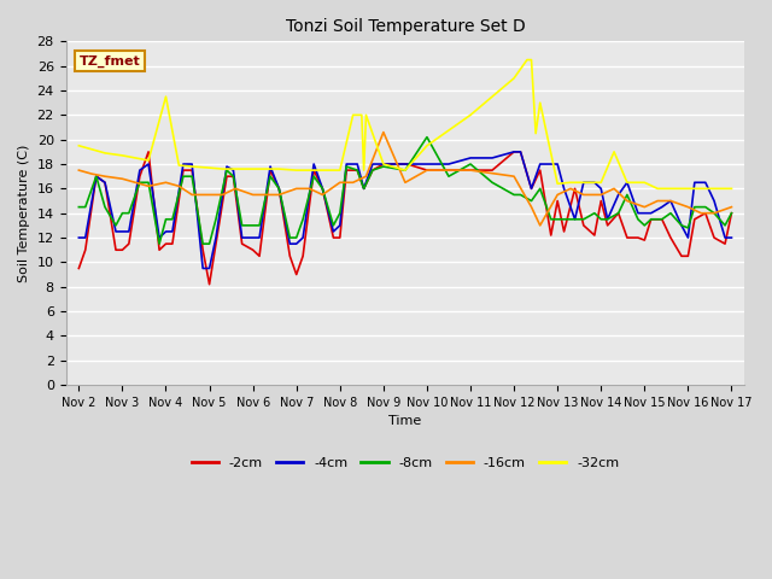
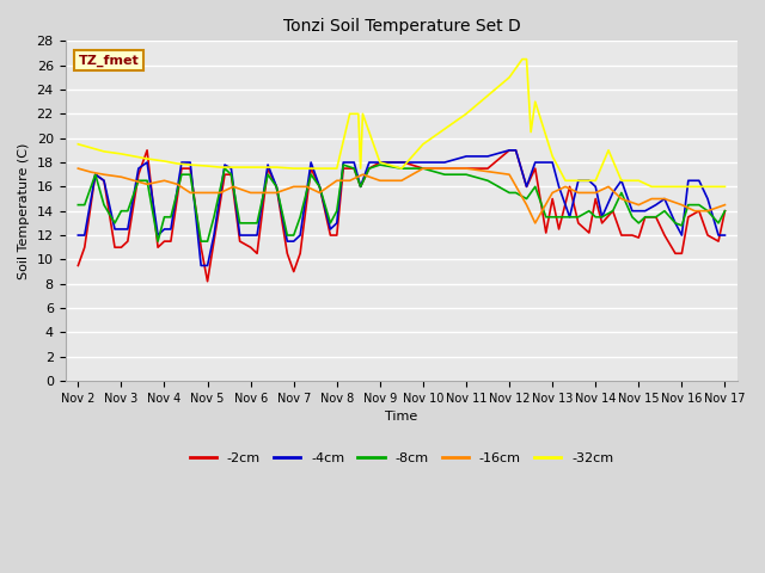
-32cm/Nov 4: 23.5 -> 18.1
-16cm/Nov 9: 20.6 -> 16.5
-8cm/Nov 10: 20.2 -> 17.5
-8cm/Nov 11: 18.0 -> 17.0
-32cm/Nov 13: 16.4 -> 18.5
